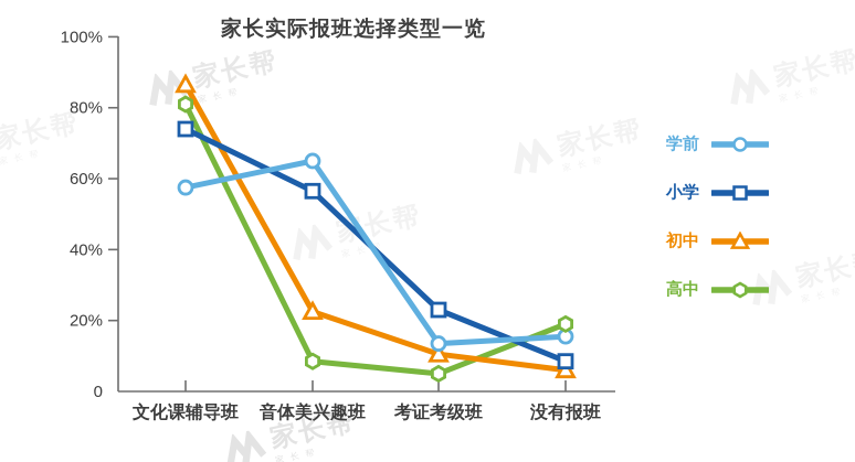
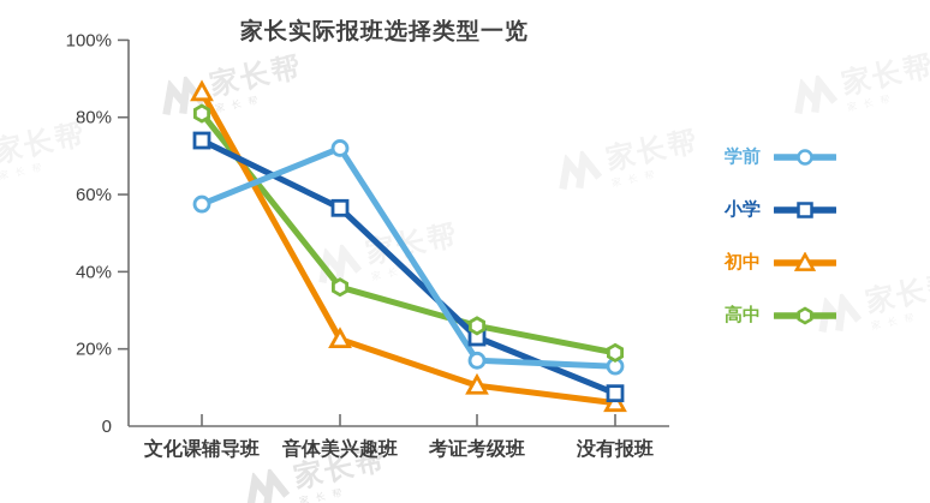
学前/音体美兴趣班: 65% -> 72%
高中/音体美兴趣班: 8% -> 36%
学前/考证考级班: 14% -> 17%
高中/考证考级班: 5% -> 26%
